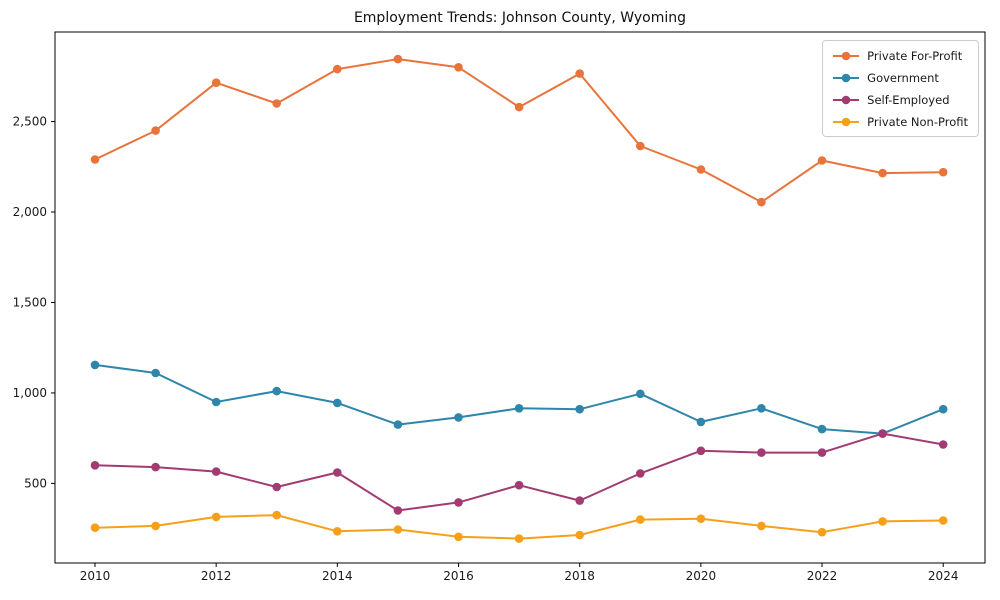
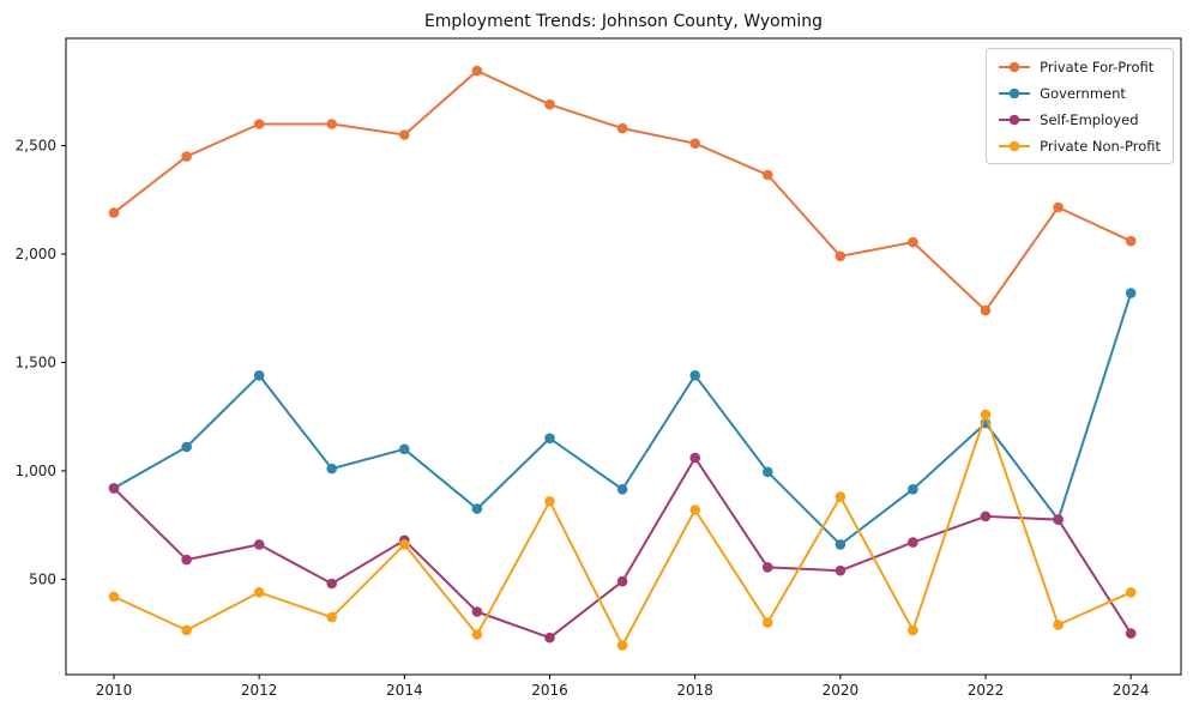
Private For-Profit/2010: 2290 -> 2190
Government/2010: 1160 -> 920
Self-Employed/2010: 600 -> 920
Private Non-Profit/2010: 260 -> 420
Private For-Profit/2012: 2720 -> 2600
Government/2012: 950 -> 1440
Self-Employed/2012: 560 -> 660
Private Non-Profit/2012: 320 -> 440
Private For-Profit/2014: 2790 -> 2550
Government/2014: 940 -> 1100
Self-Employed/2014: 560 -> 680
Private Non-Profit/2014: 240 -> 660
Private For-Profit/2016: 2800 -> 2690
Government/2016: 860 -> 1150
Self-Employed/2016: 400 -> 230
Private Non-Profit/2016: 200 -> 860
Private For-Profit/2018: 2760 -> 2510
Government/2018: 910 -> 1440
Self-Employed/2018: 400 -> 1060
Private Non-Profit/2018: 220 -> 820
Private For-Profit/2020: 2240 -> 1990
Government/2020: 840 -> 660
Self-Employed/2020: 680 -> 540
Private Non-Profit/2020: 300 -> 880
Private For-Profit/2022: 2280 -> 1740
Government/2022: 800 -> 1220
Self-Employed/2022: 670 -> 790
Private Non-Profit/2022: 230 -> 1260
Private For-Profit/2024: 2220 -> 2060
Government/2024: 910 -> 1820
Self-Employed/2024: 720 -> 250
Private Non-Profit/2024: 300 -> 440
